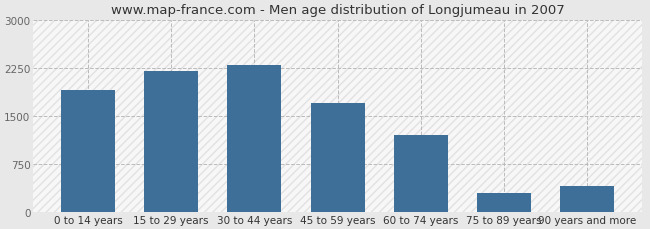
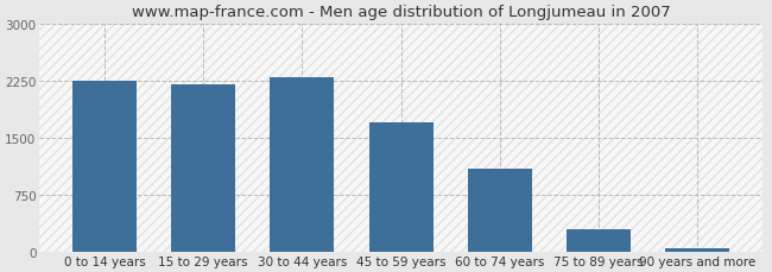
0 to 14 years: 1900 -> 2250
60 to 74 years: 1200 -> 1100
90 years and more: 400 -> 40
